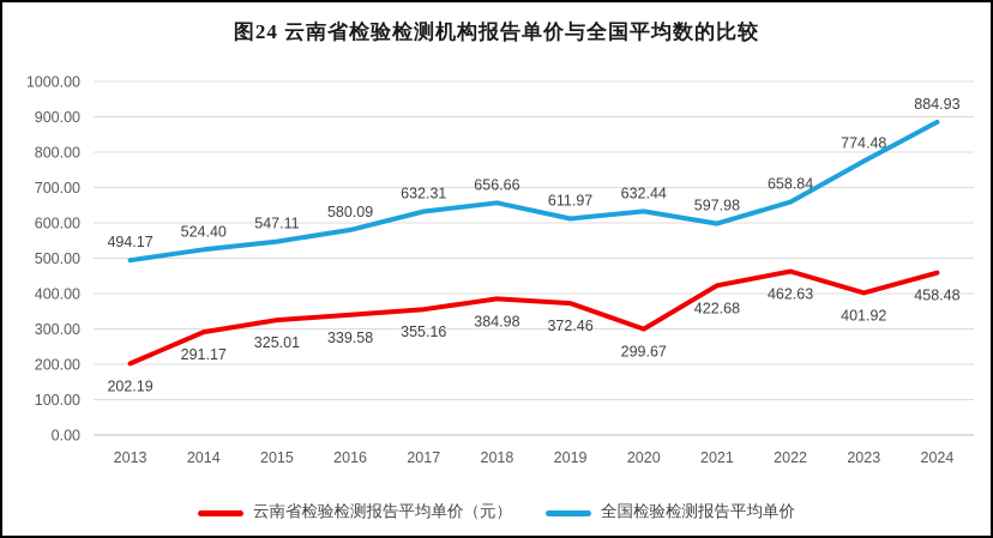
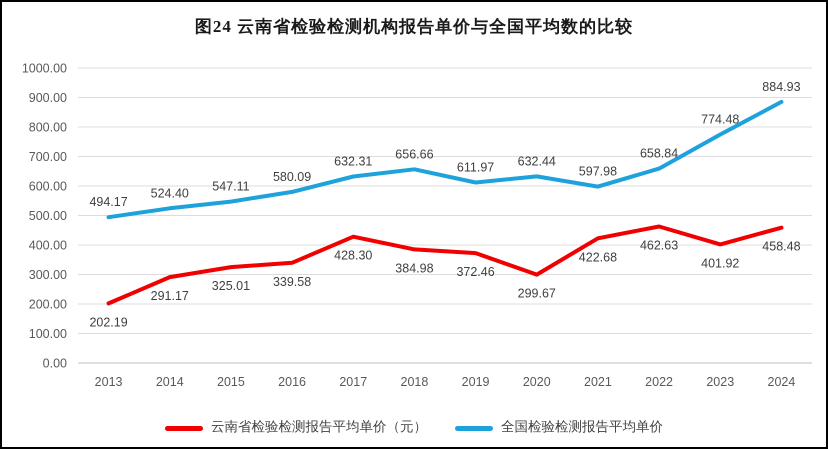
云南省检验检测报告平均单价（元）/2017: 355.16 -> 428.30
